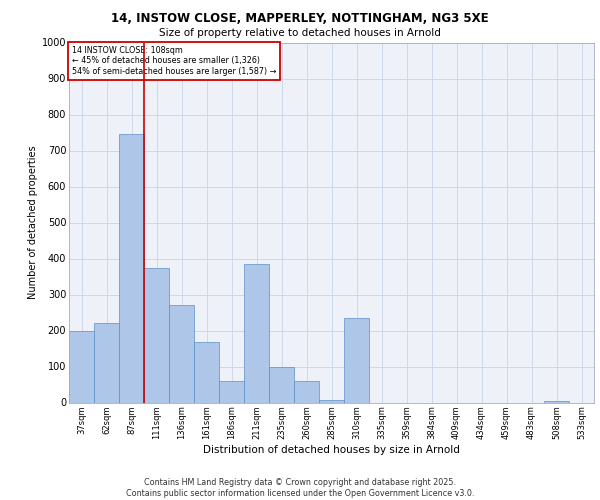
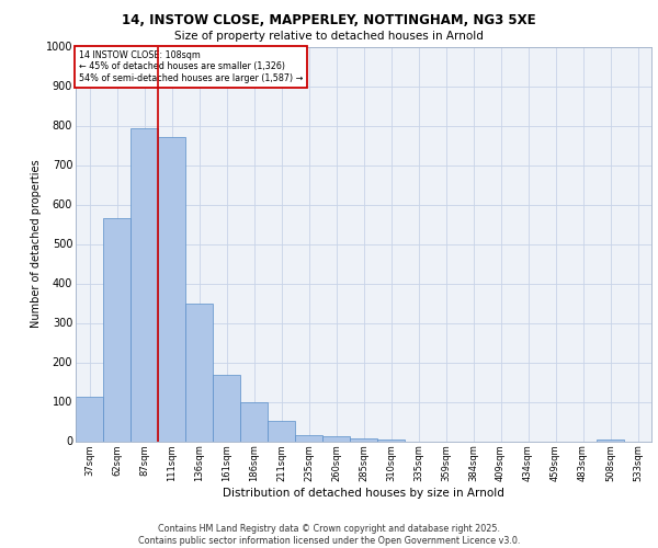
37sqm: 200 -> 112
62sqm: 220 -> 565
87sqm: 745 -> 793
111sqm: 375 -> 770
136sqm: 270 -> 350
186sqm: 60 -> 100
211sqm: 385 -> 52
235sqm: 100 -> 15
260sqm: 60 -> 13
310sqm: 235 -> 5
